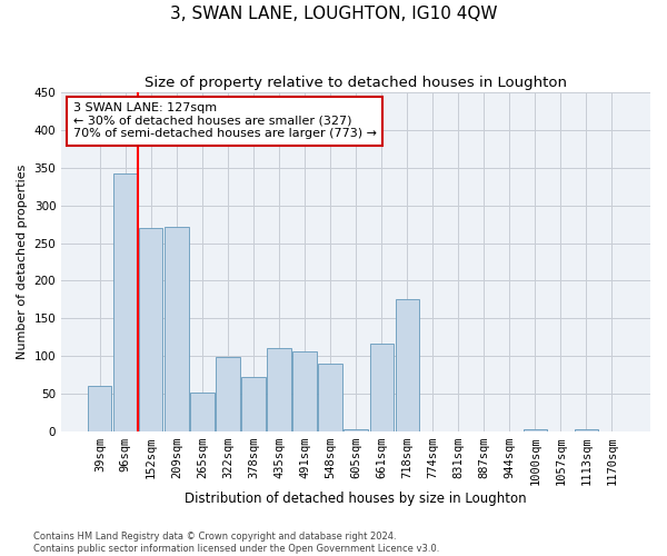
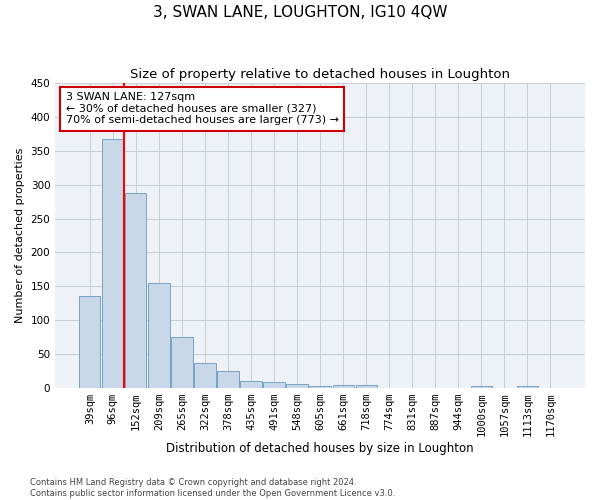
39sqm: 60 -> 136
96sqm: 342 -> 368
152sqm: 270 -> 288
209sqm: 272 -> 155
265sqm: 52 -> 75
322sqm: 98 -> 37
378sqm: 72 -> 25
435sqm: 110 -> 10
491sqm: 106 -> 8
548sqm: 90 -> 6
661sqm: 116 -> 4
718sqm: 176 -> 4
